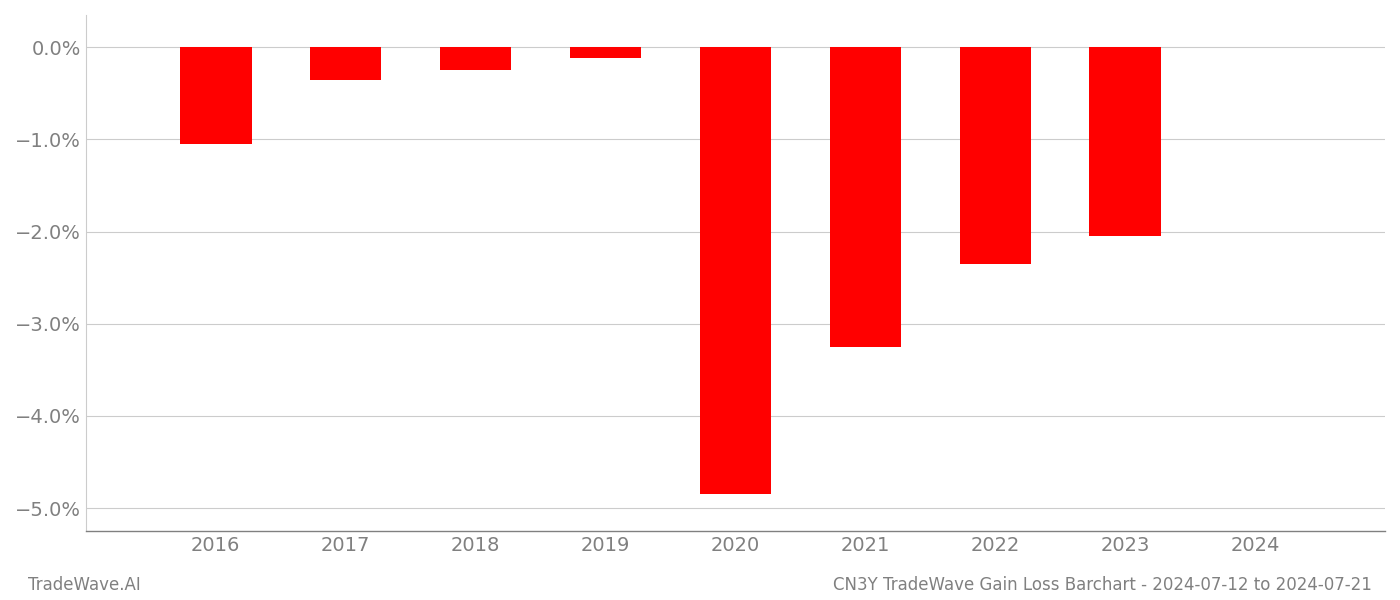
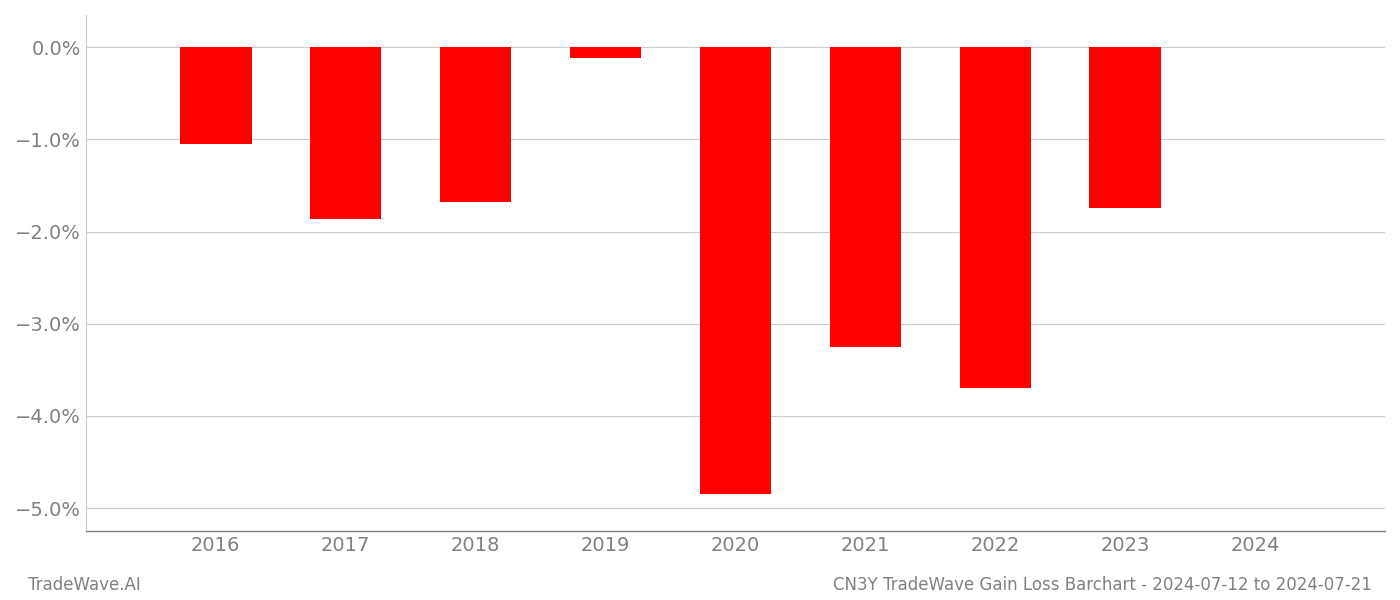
2017: -0.35% -> -1.86%
2018: -0.25% -> -1.68%
2022: -2.35% -> -3.70%
2023: -2.05% -> -1.74%
